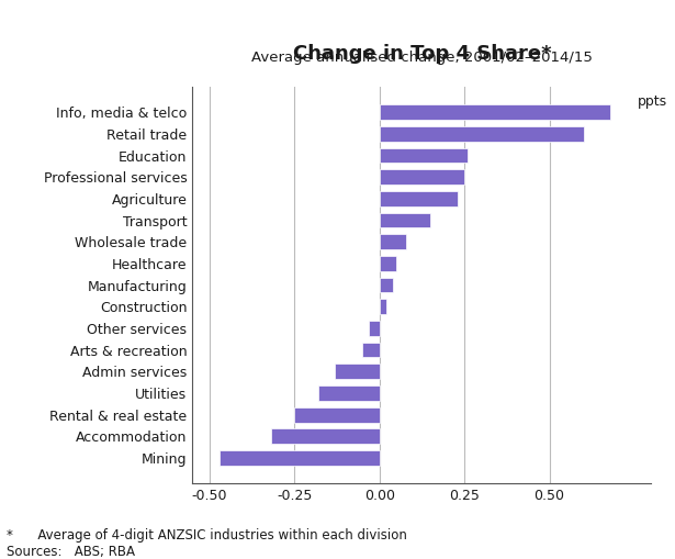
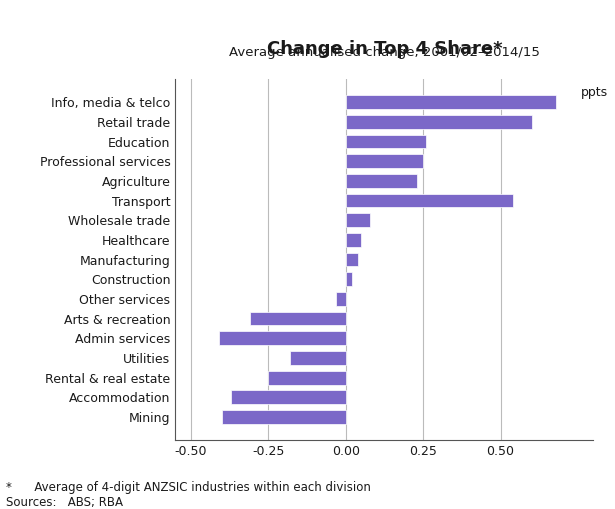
Transport: 0.15 -> 0.54
Arts & recreation: -0.05 -> -0.31
Admin services: -0.13 -> -0.41
Accommodation: -0.32 -> -0.37
Mining: -0.47 -> -0.40
